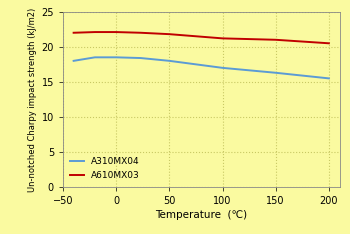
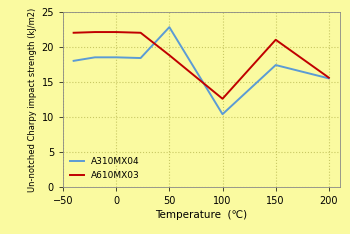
A310MX04/50: 18.0 -> 22.8
A610MX03/50: 21.8 -> 18.8
A310MX04/100: 17.0 -> 10.4
A610MX03/100: 21.2 -> 12.6
A310MX04/150: 16.3 -> 17.4
A610MX03/200: 20.5 -> 15.6
